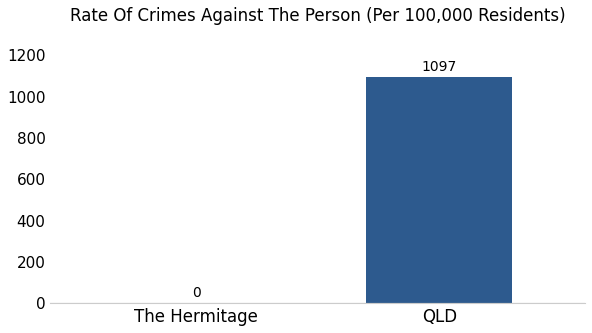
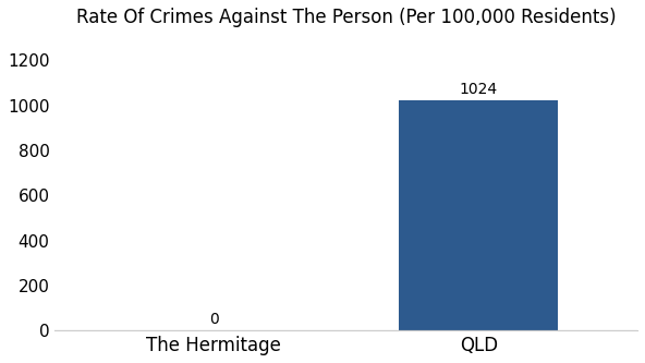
QLD: 1097 -> 1024
